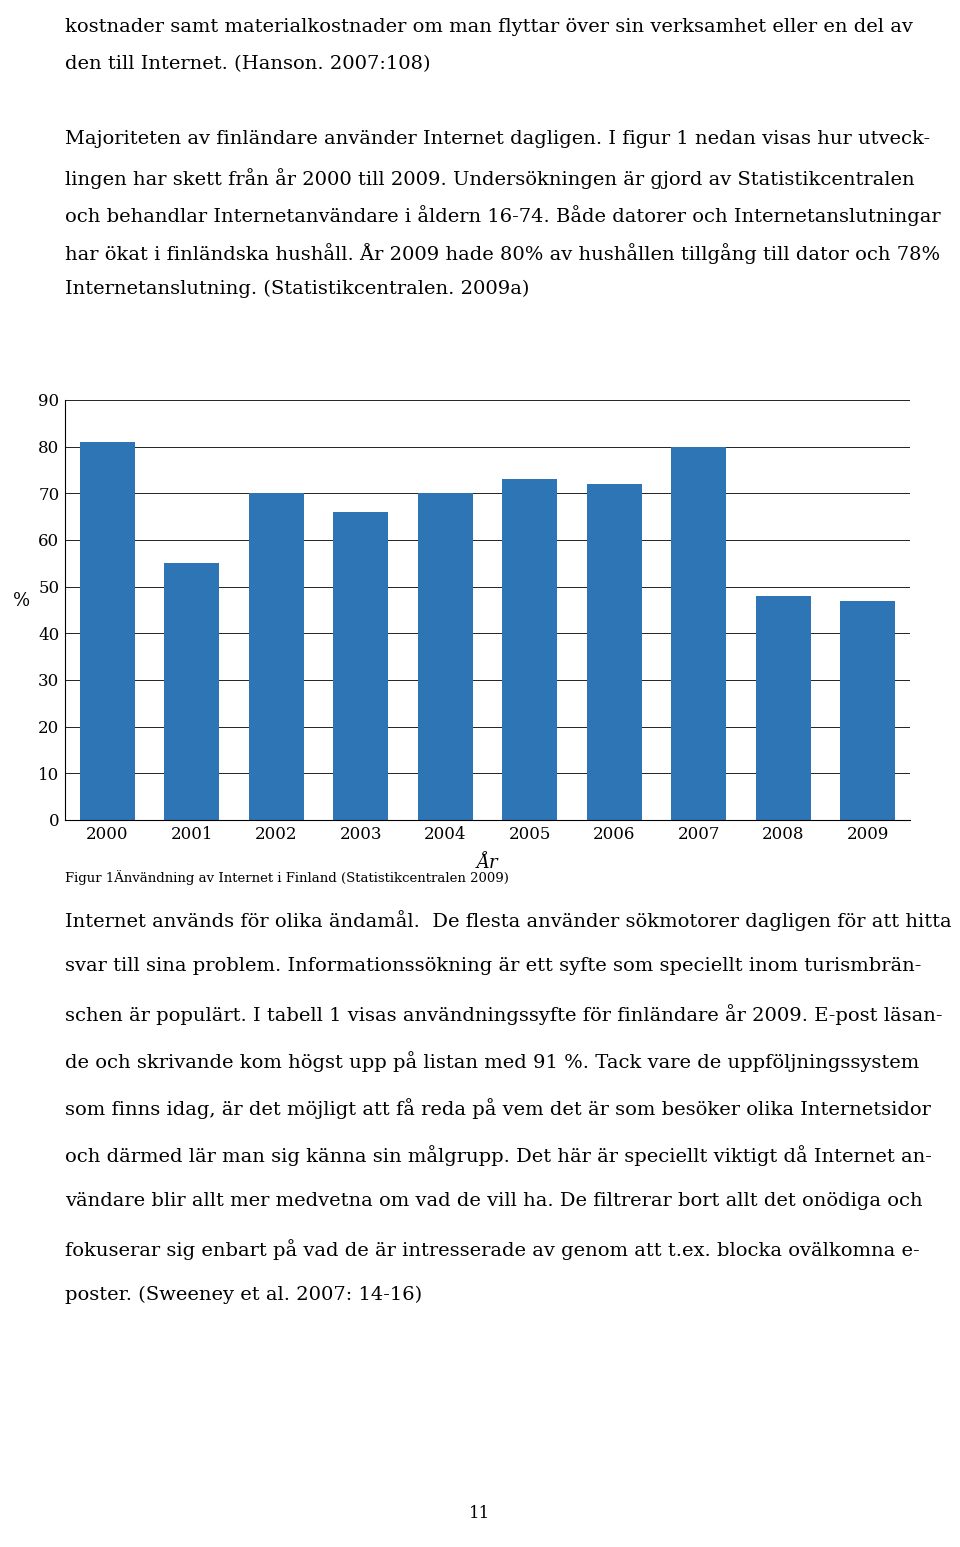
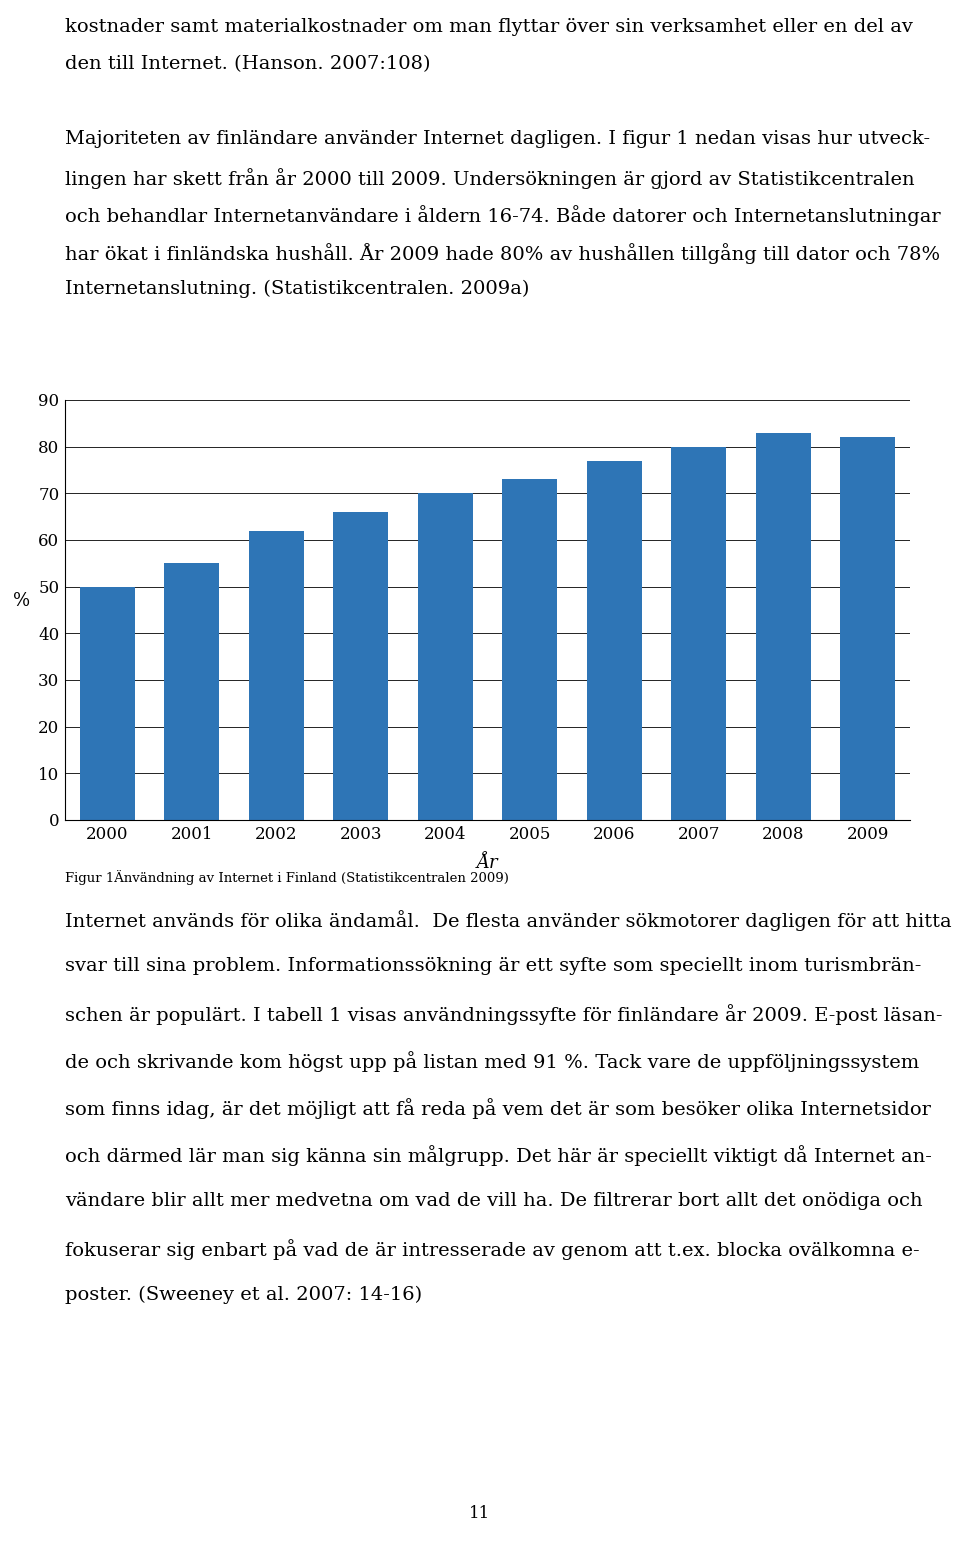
2000: 81 -> 50
2002: 70 -> 62
2006: 72 -> 77
2008: 48 -> 83
2009: 47 -> 82
